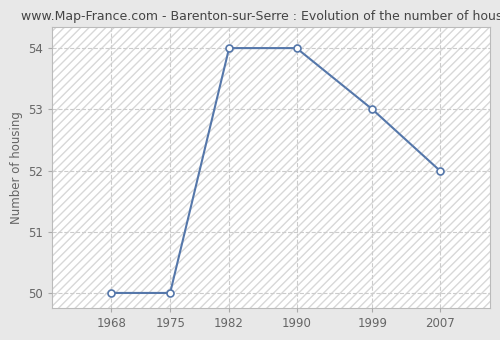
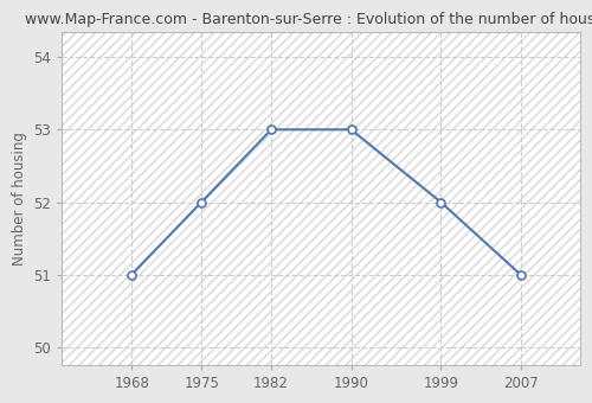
1968: 50 -> 51
1975: 50 -> 52
1982: 54 -> 53
1990: 54 -> 53
1999: 53 -> 52
2007: 52 -> 51
